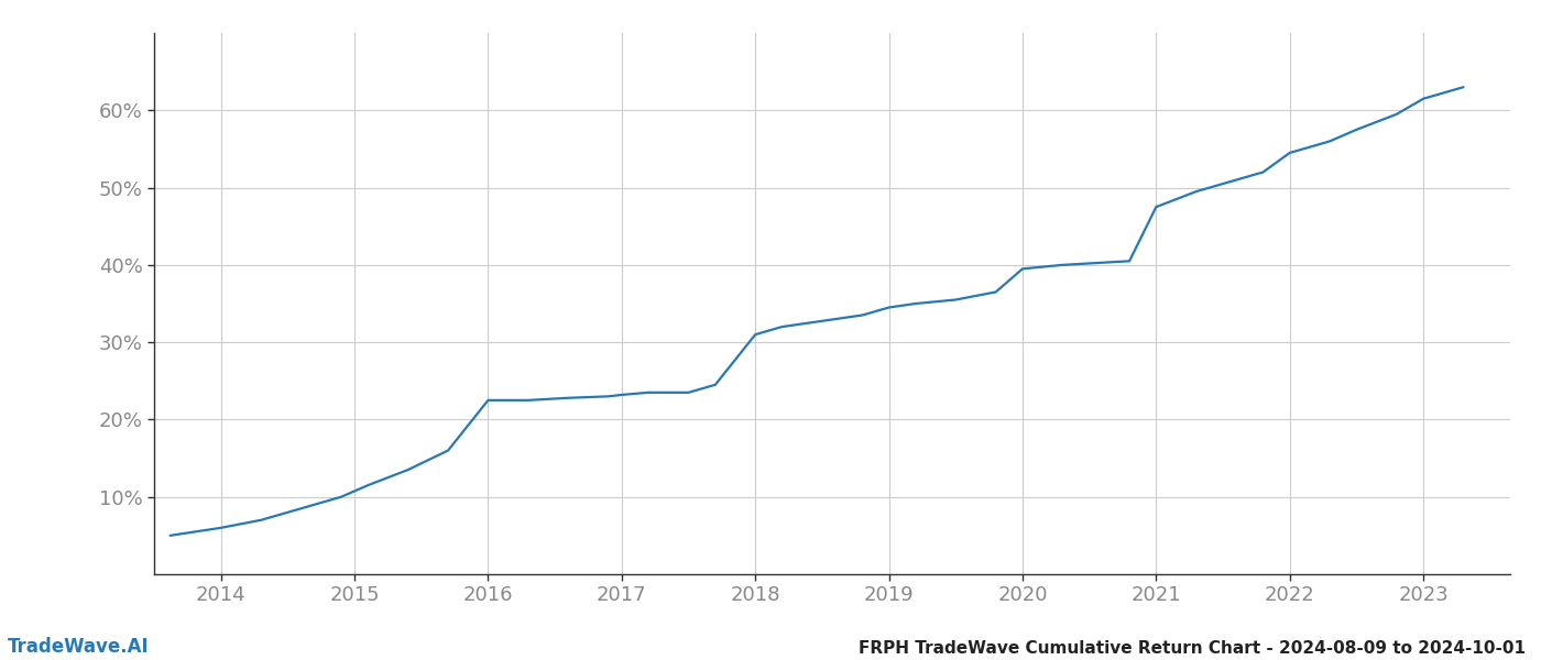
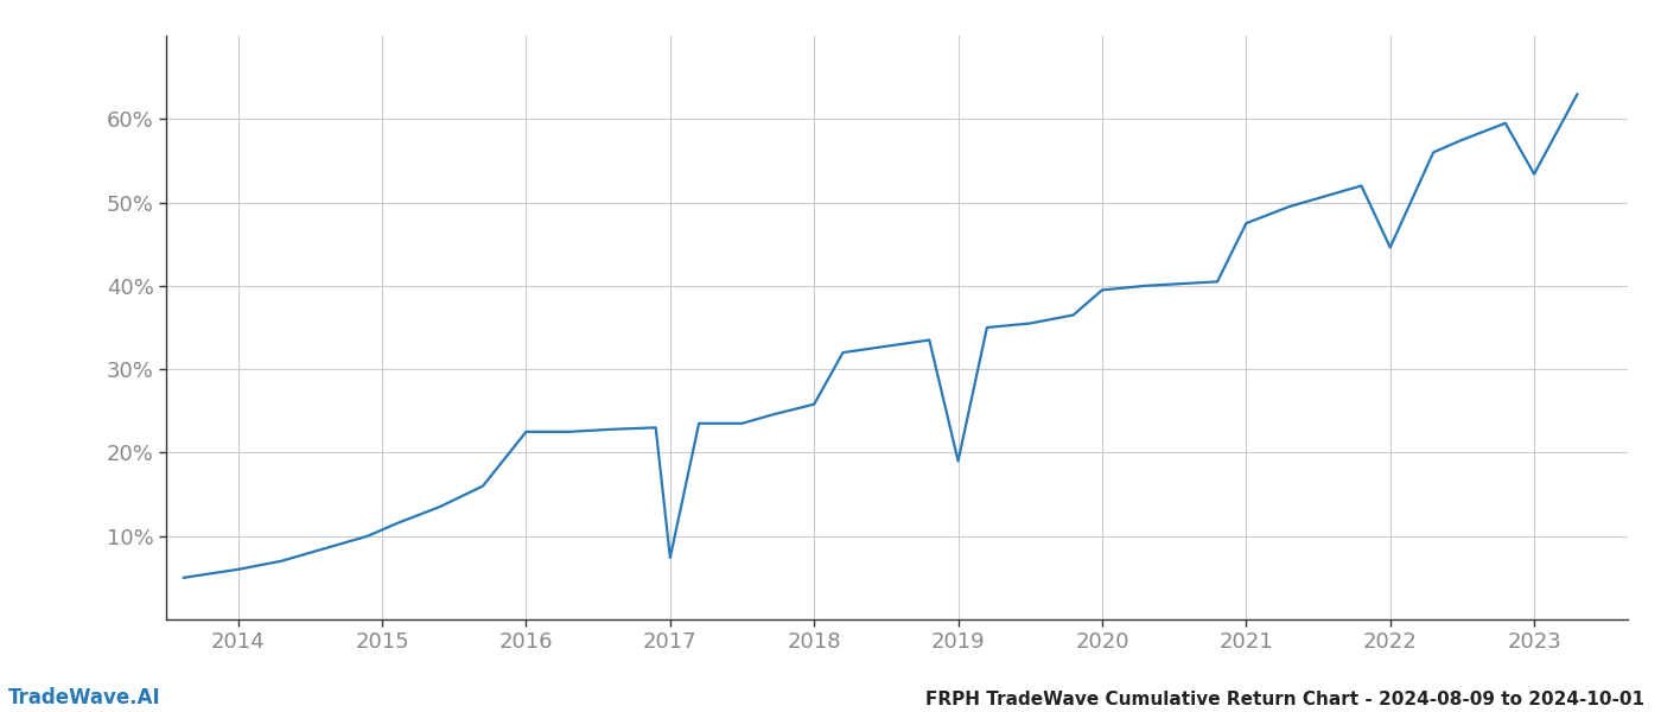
2017: 23.2% -> 7.4%
2018: 31.0% -> 25.8%
2019: 34.5% -> 19.0%
2022: 54.5% -> 44.6%
2023: 61.5% -> 53.4%
